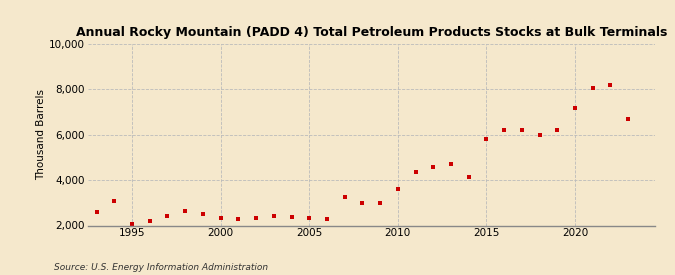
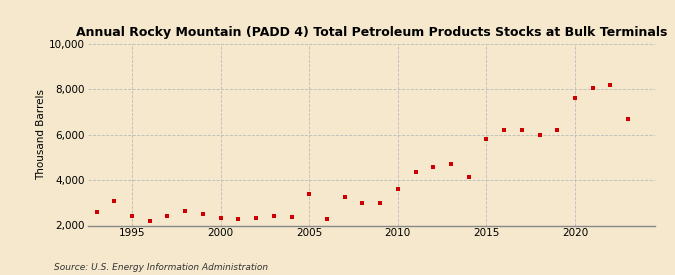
1995: 2,050 -> 2,400
2005: 2,350 -> 3,400
2020: 7,200 -> 7,600
